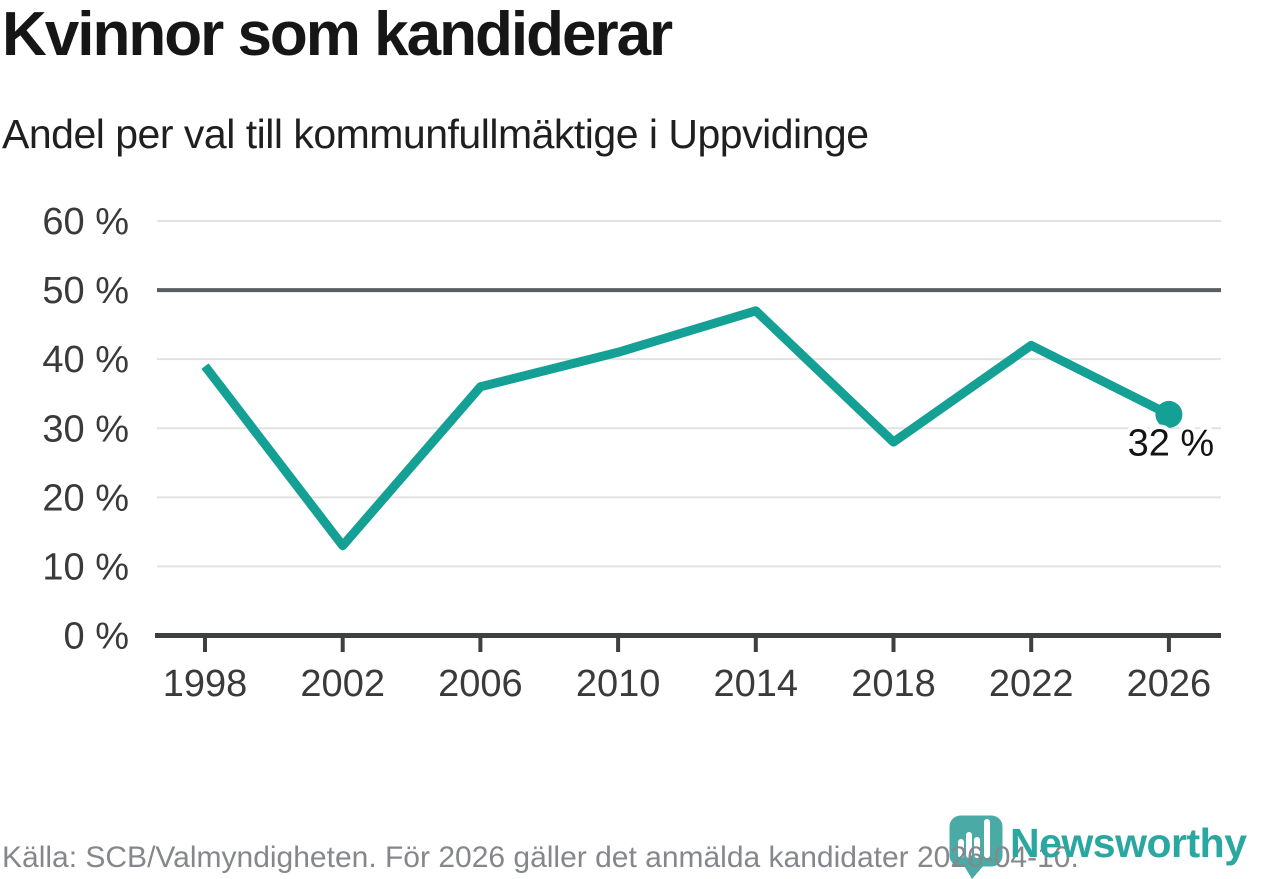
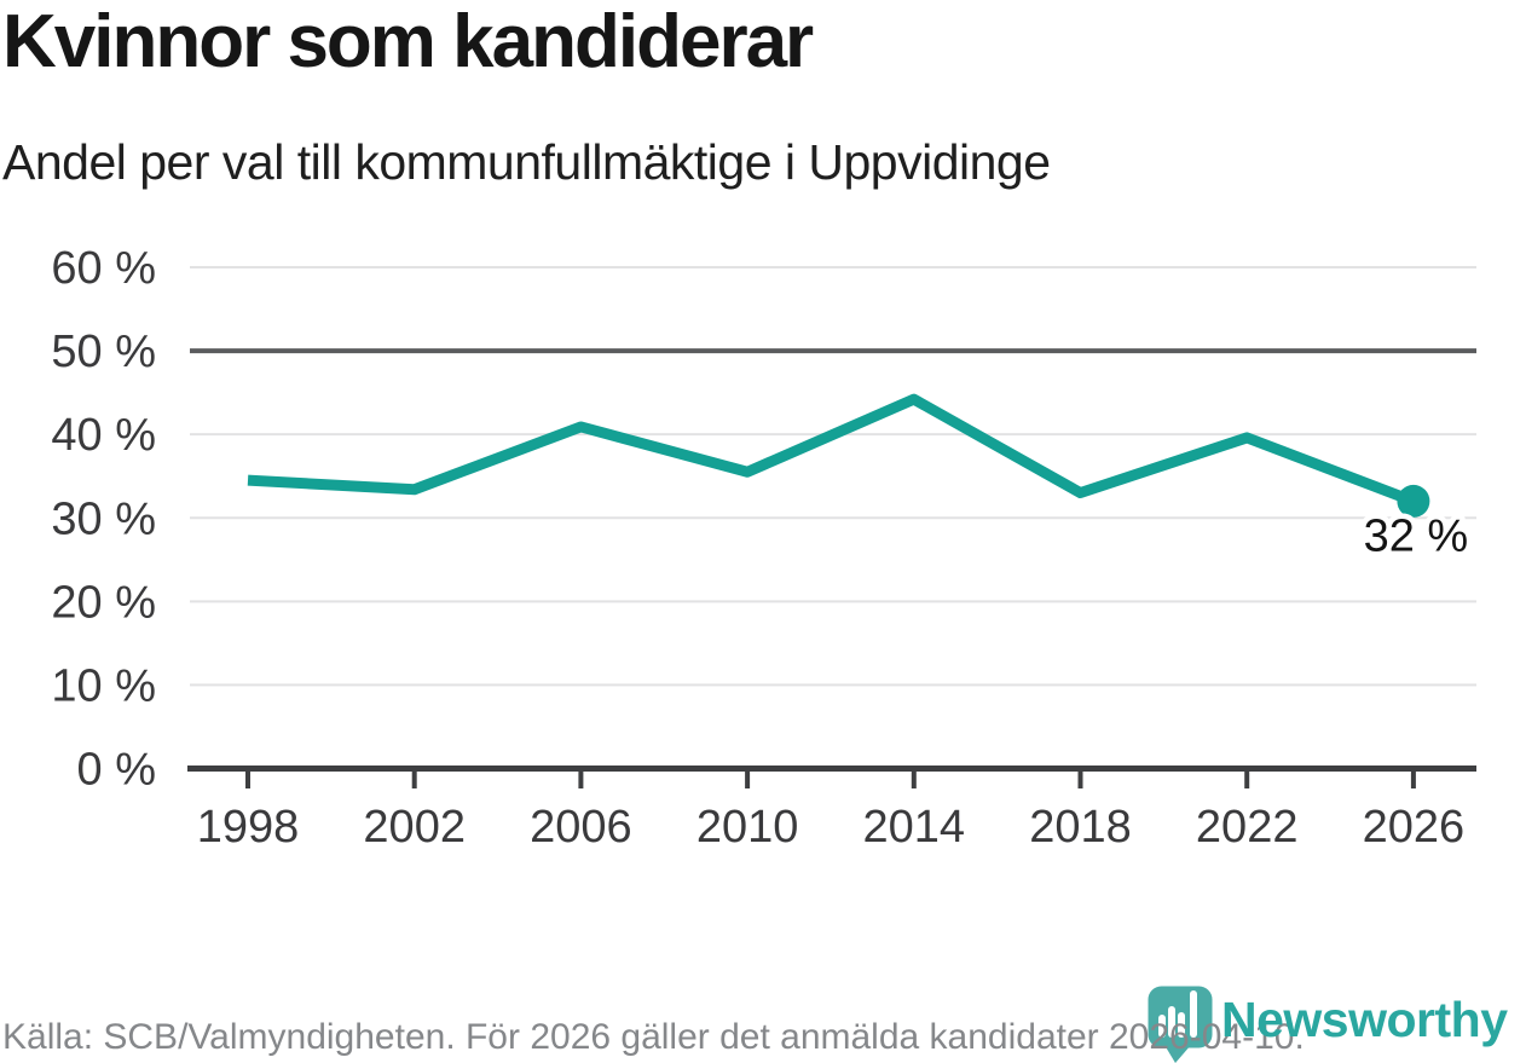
1998: 39% -> 34%
2002: 13% -> 33%
2006: 36% -> 41%
2010: 41% -> 36%
2014: 47% -> 44%
2018: 28% -> 33%
2022: 42% -> 40%
